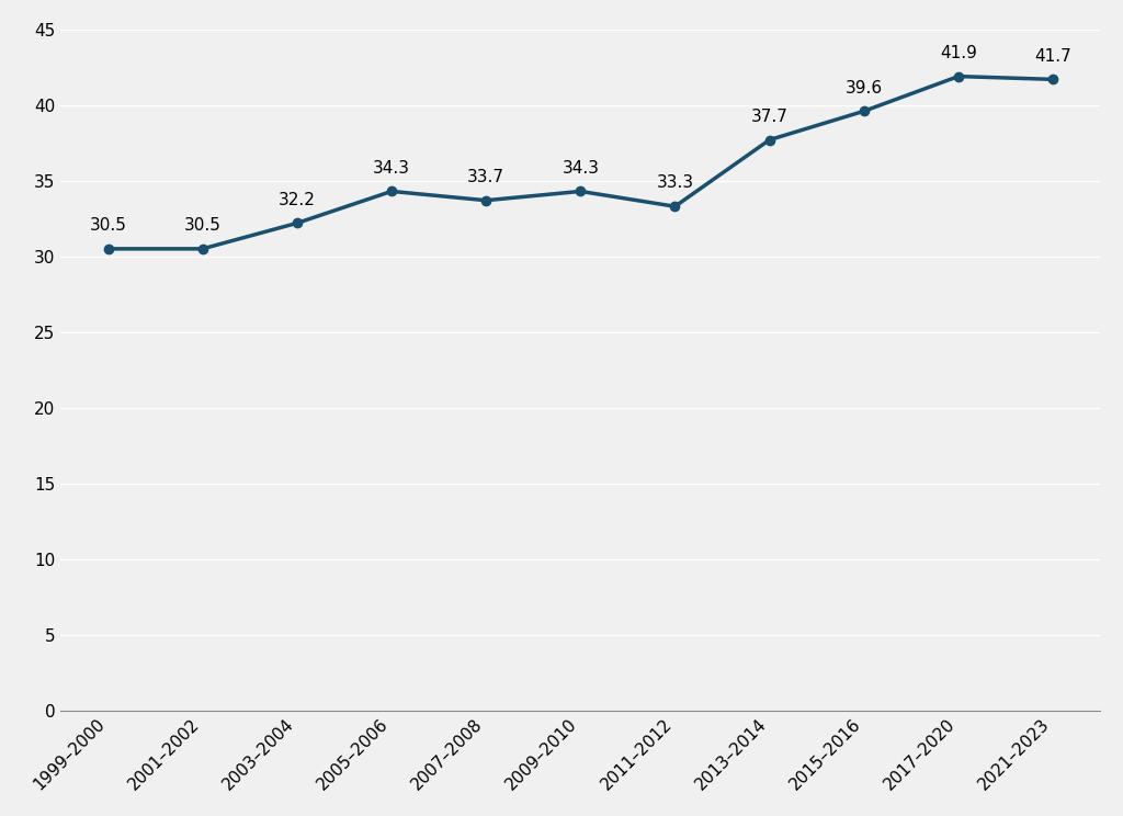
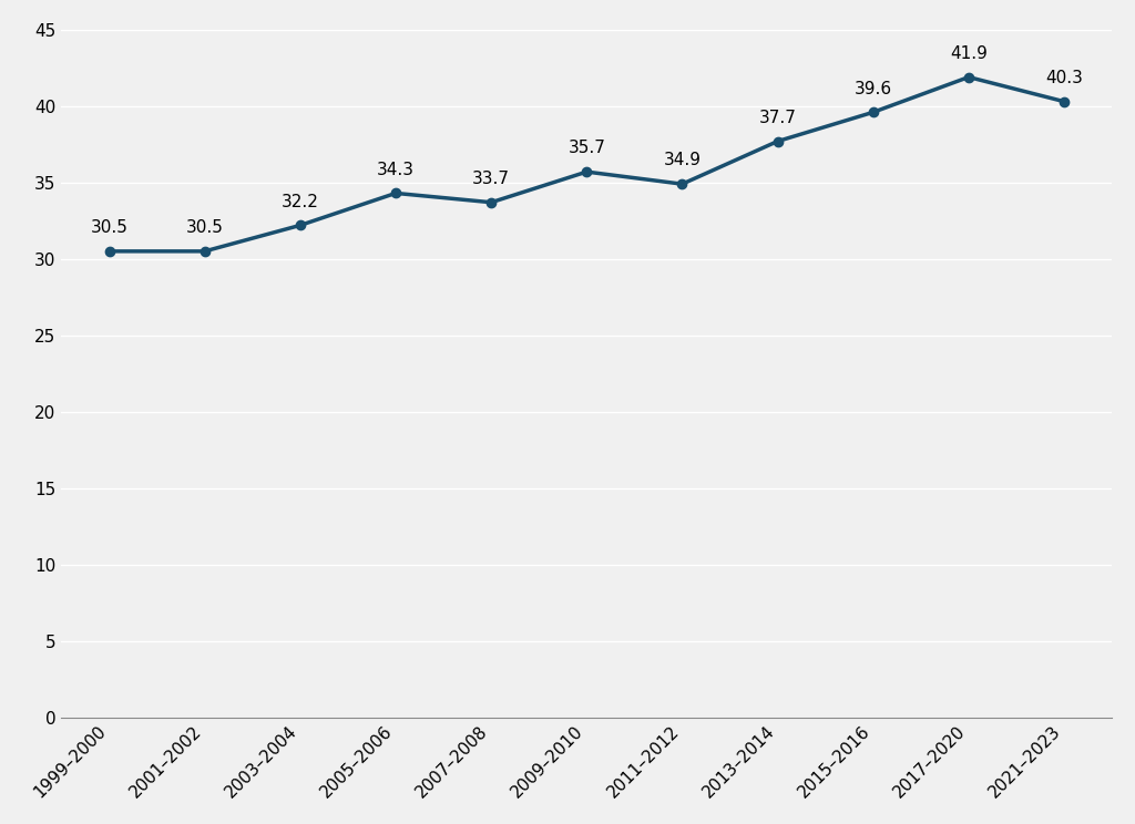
2009–2010: 34.3 -> 35.7
2011–2012: 33.3 -> 34.9
2021–2023: 41.7 -> 40.3
